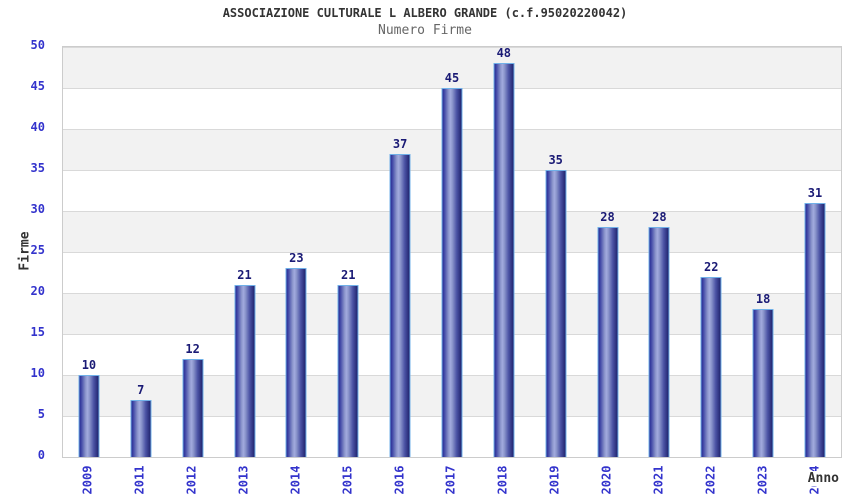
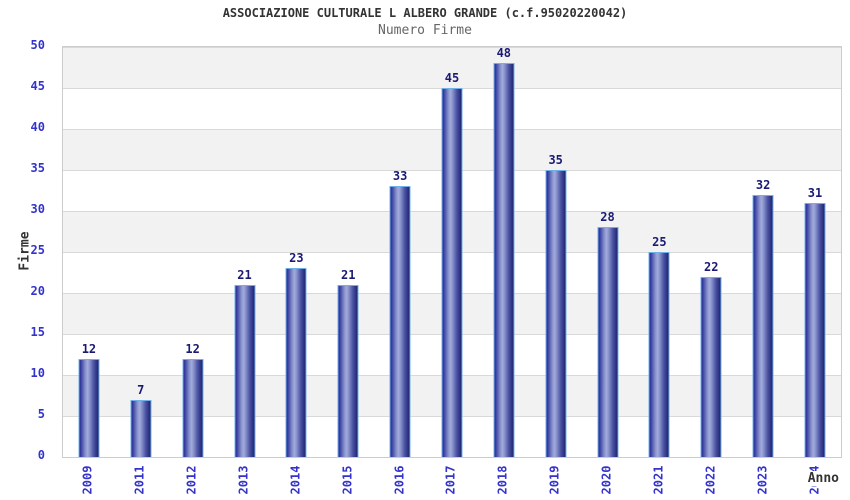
2009: 10 -> 12
2016: 37 -> 33
2021: 28 -> 25
2023: 18 -> 32
